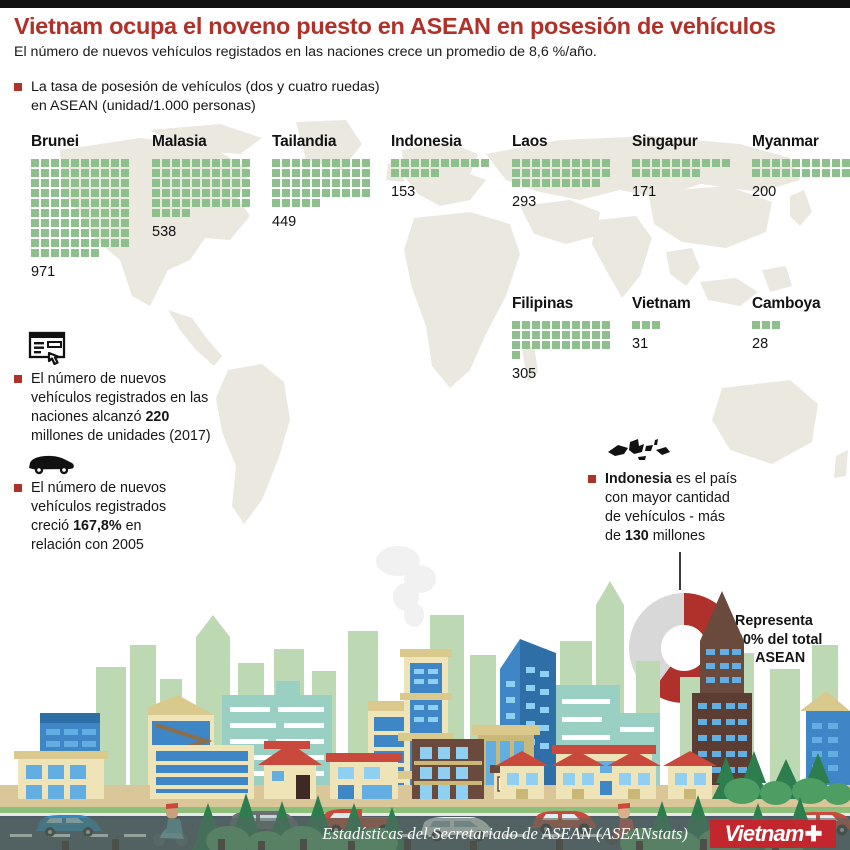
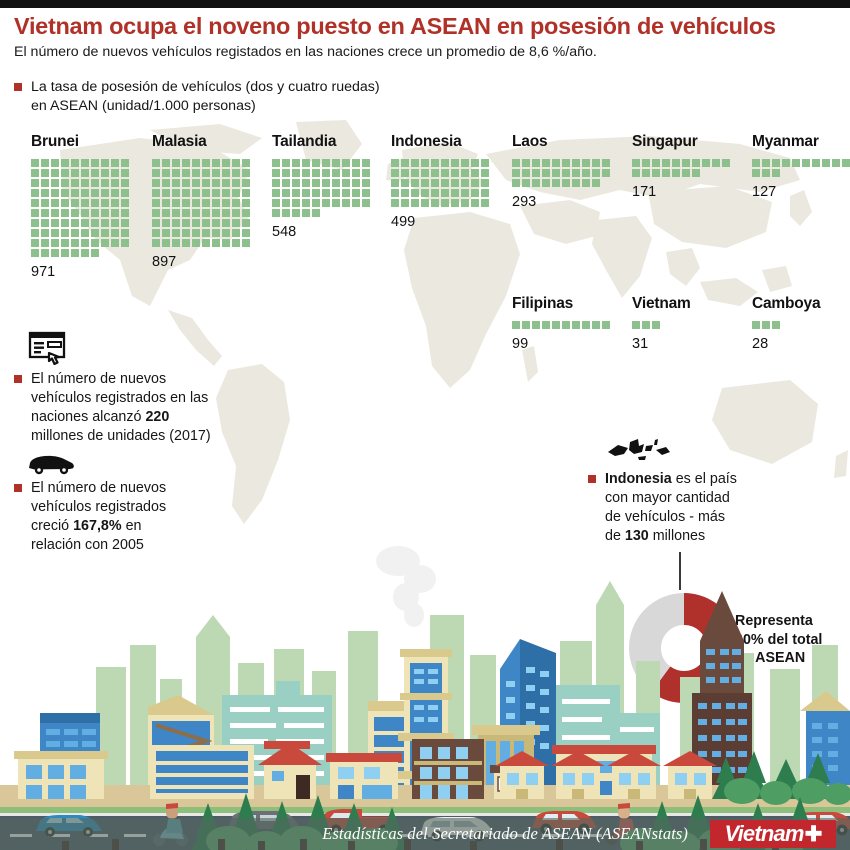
Malasia: 538 -> 897
Tailandia: 449 -> 548
Indonesia: 153 -> 499
Myanmar: 200 -> 127
Filipinas: 305 -> 99
